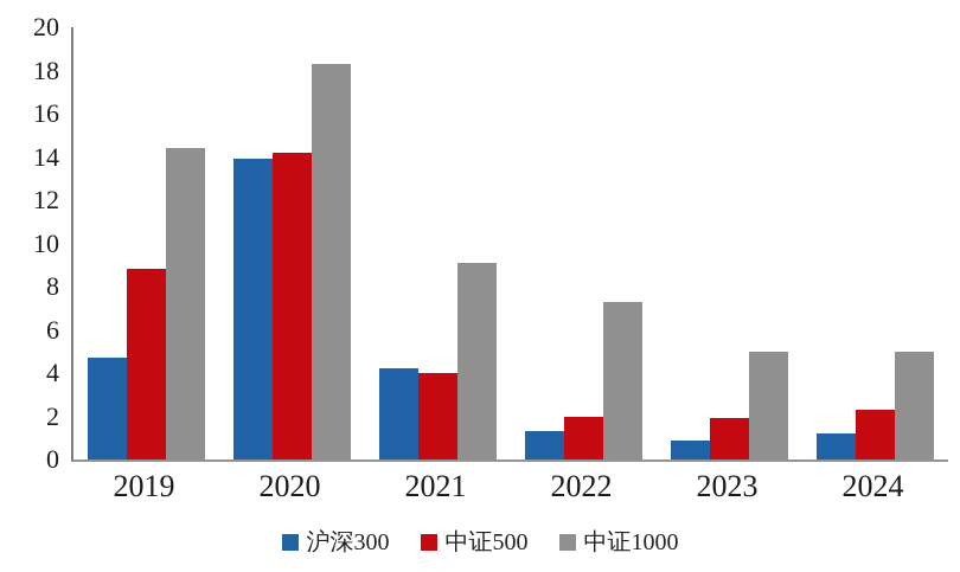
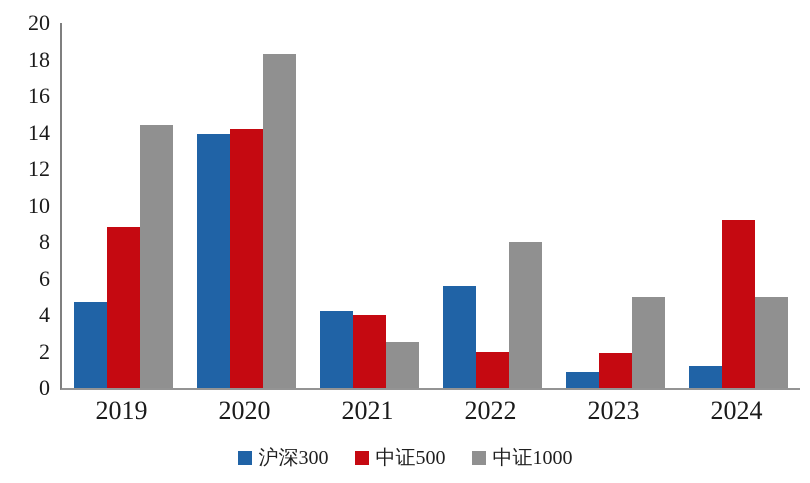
中证1000/2021: 9.1 -> 2.5
沪深300/2022: 1.3 -> 5.6
中证1000/2022: 7.3 -> 8.0
中证500/2024: 2.3 -> 9.2
